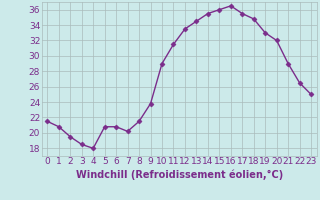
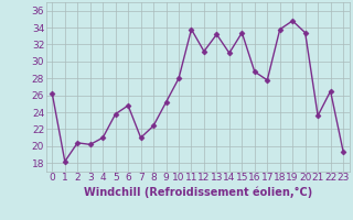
0: 21.5 -> 26.2
1: 20.8 -> 18.2
2: 19.5 -> 20.4
3: 18.5 -> 20.2
4: 18.0 -> 21.0
5: 20.8 -> 23.8
6: 20.8 -> 24.8
7: 20.2 -> 21.0
8: 21.5 -> 22.4
9: 23.8 -> 25.2
10: 29.0 -> 28.0
11: 31.5 -> 33.8
12: 33.5 -> 31.2
13: 34.5 -> 33.2
14: 35.5 -> 31.0
15: 36.0 -> 33.4
16: 36.5 -> 28.8
17: 35.5 -> 27.8
18: 34.8 -> 33.8
19: 33.0 -> 34.8
20: 32.0 -> 33.4
21: 29.0 -> 23.6
23: 25.0 -> 19.4
